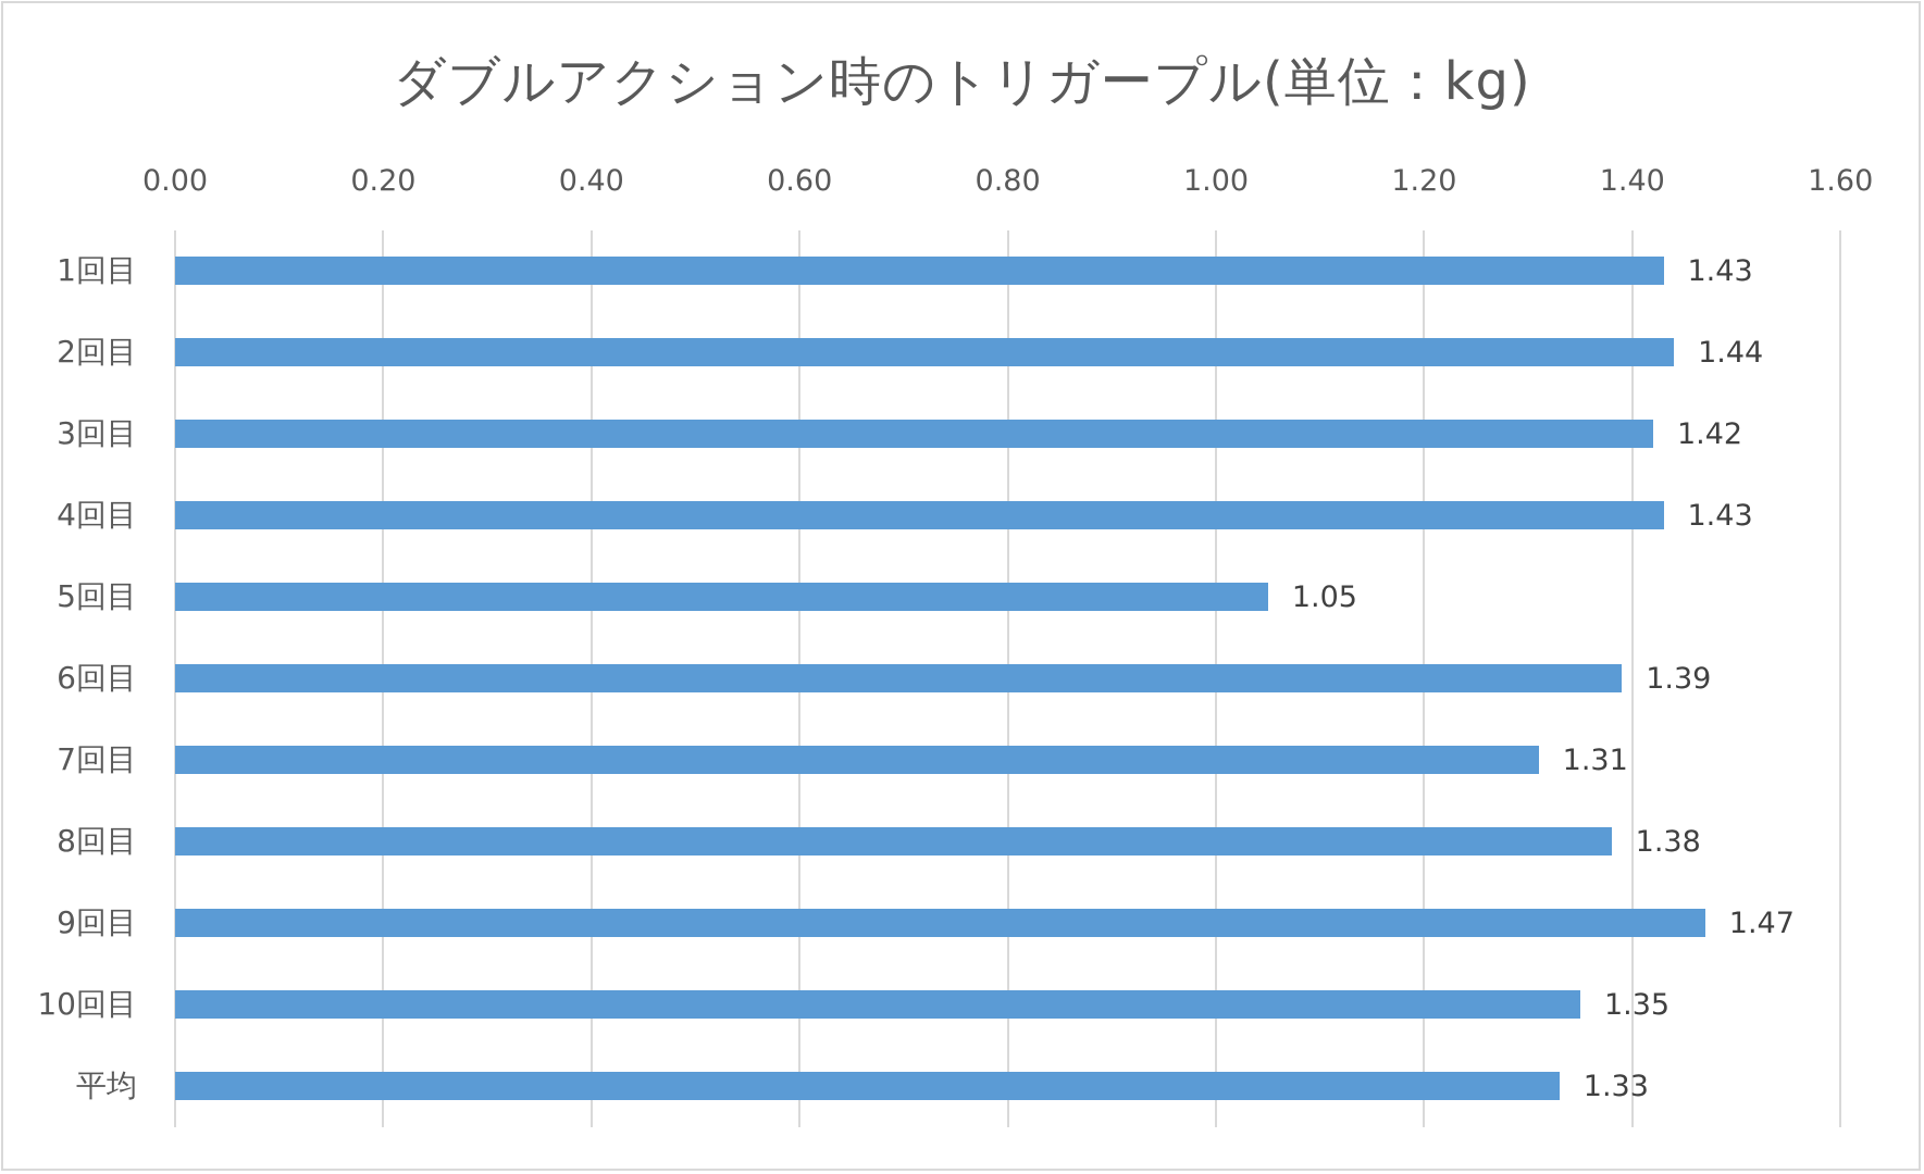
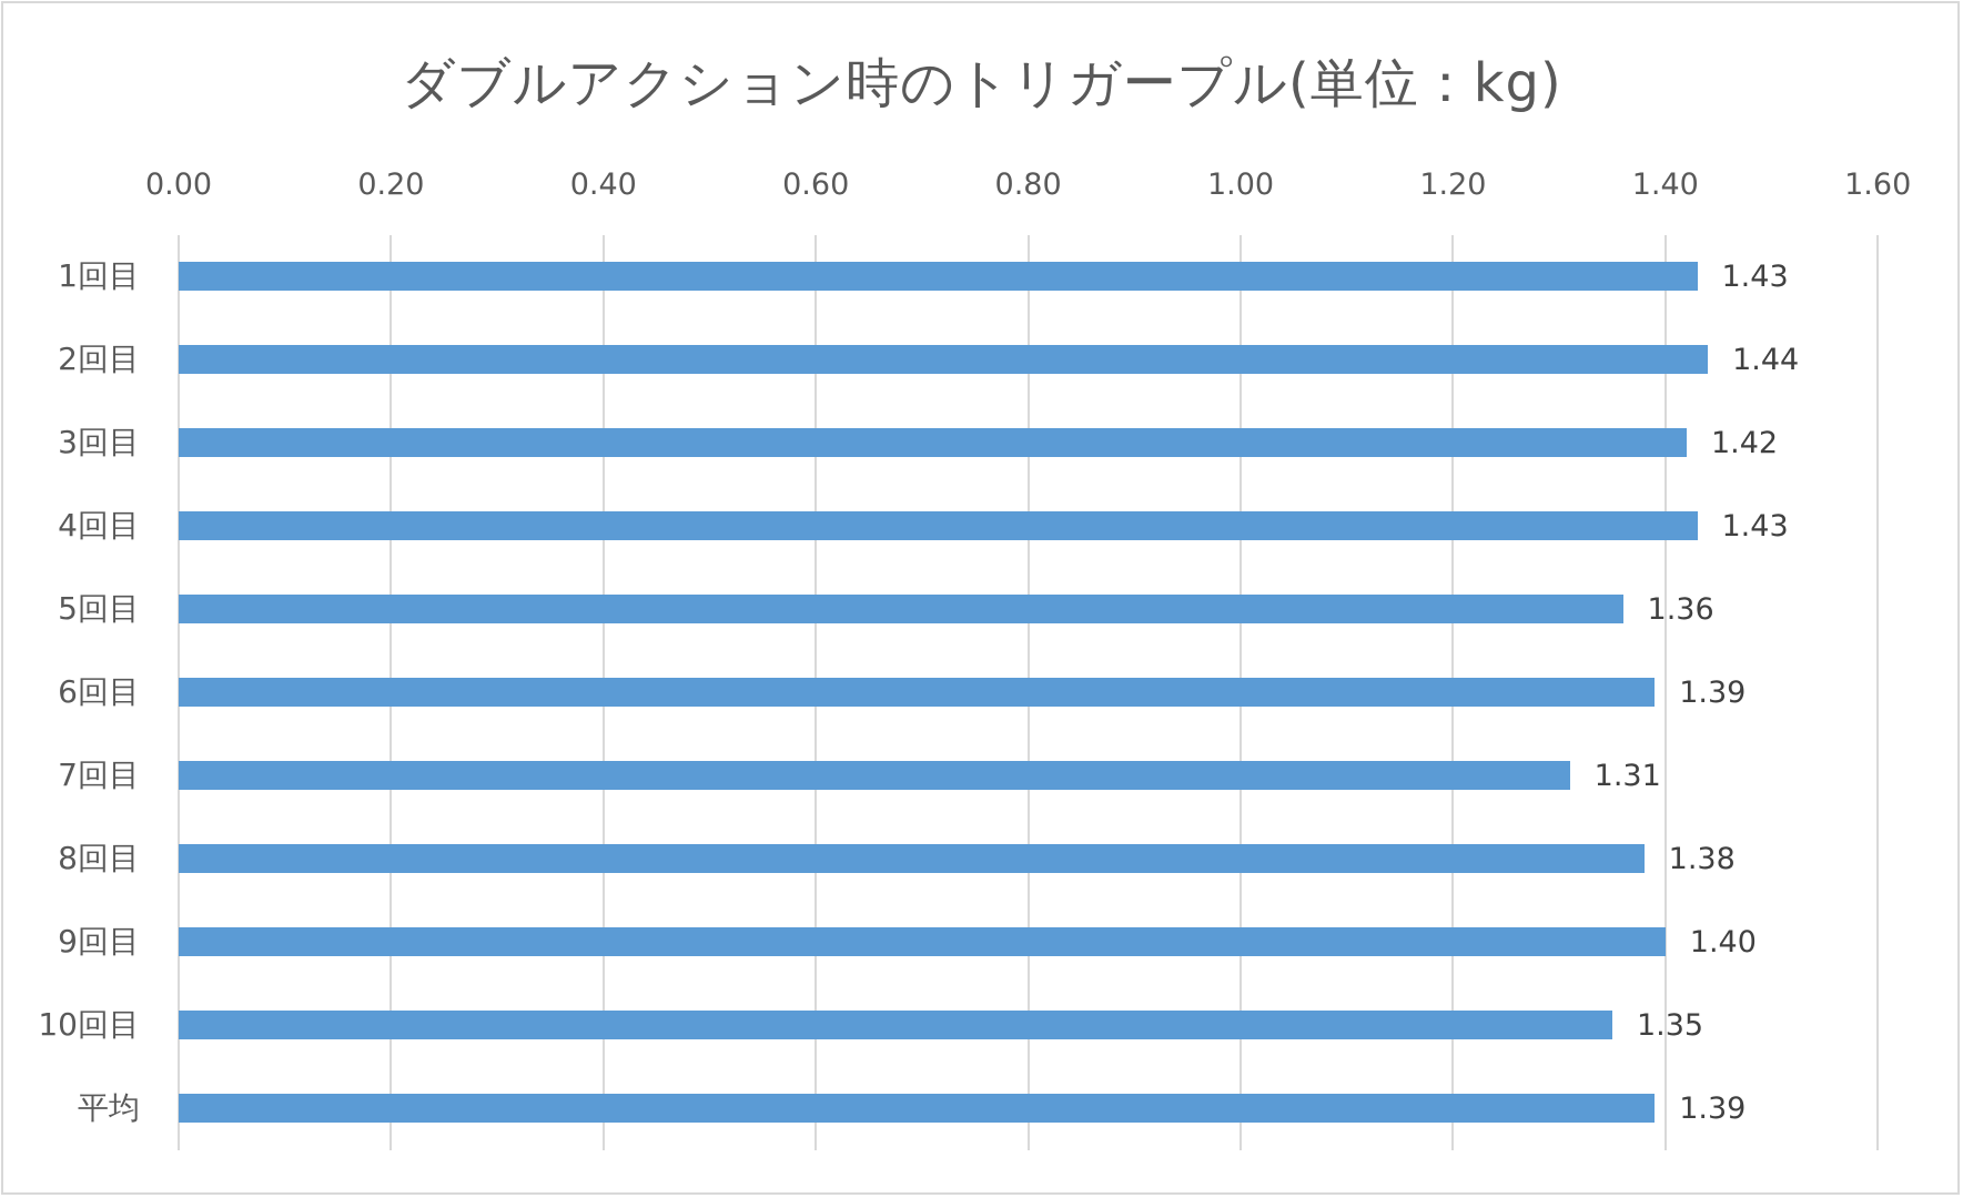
5回目: 1.05 -> 1.36
9回目: 1.47 -> 1.40
平均: 1.33 -> 1.39
